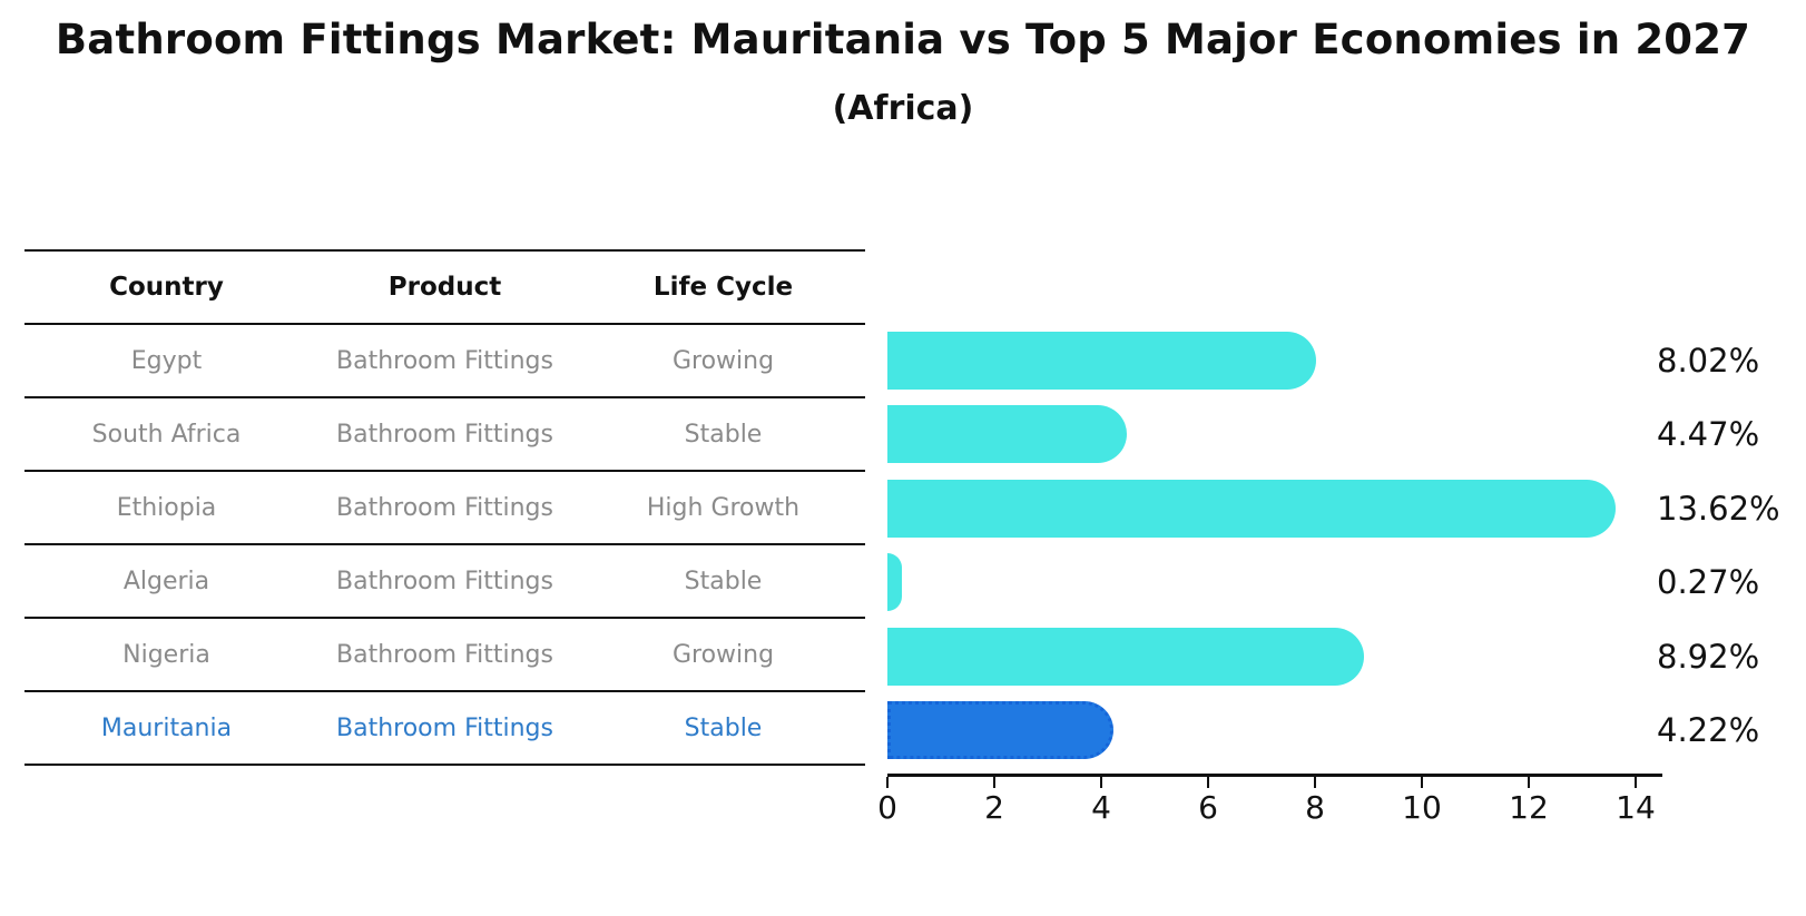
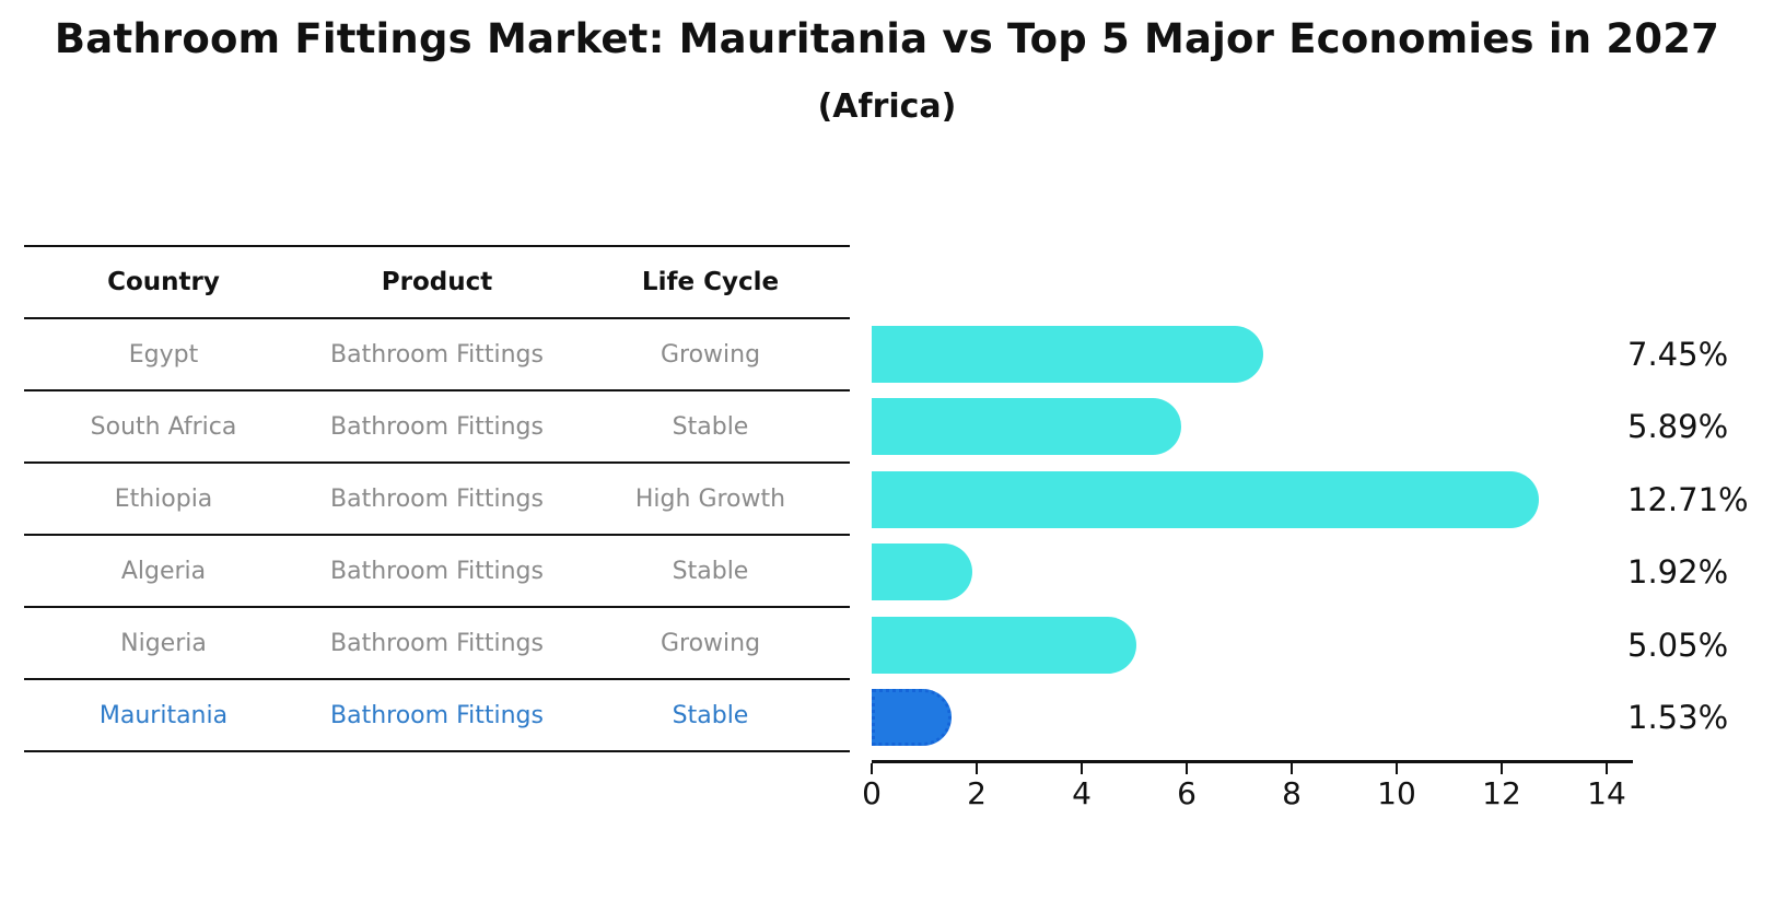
Egypt: 8.02% -> 7.45%
South Africa: 4.47% -> 5.89%
Ethiopia: 13.62% -> 12.71%
Algeria: 0.27% -> 1.92%
Nigeria: 8.92% -> 5.05%
Mauritania: 4.22% -> 1.53%
